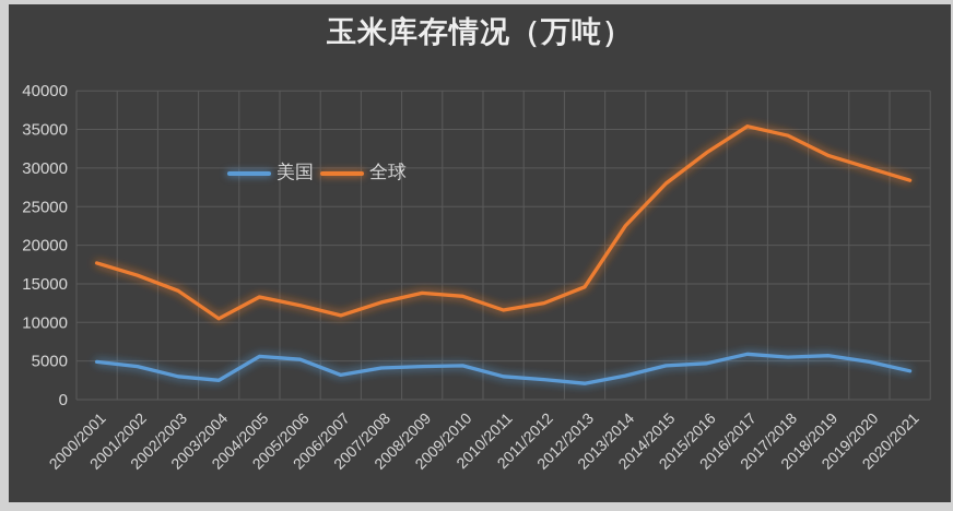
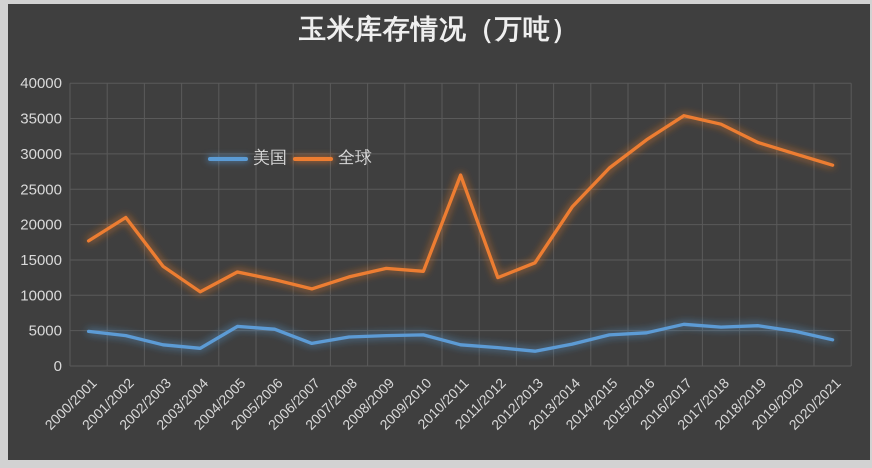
全球/2001/2002: 16000 -> 21000
全球/2010/2011: 12000 -> 27000
